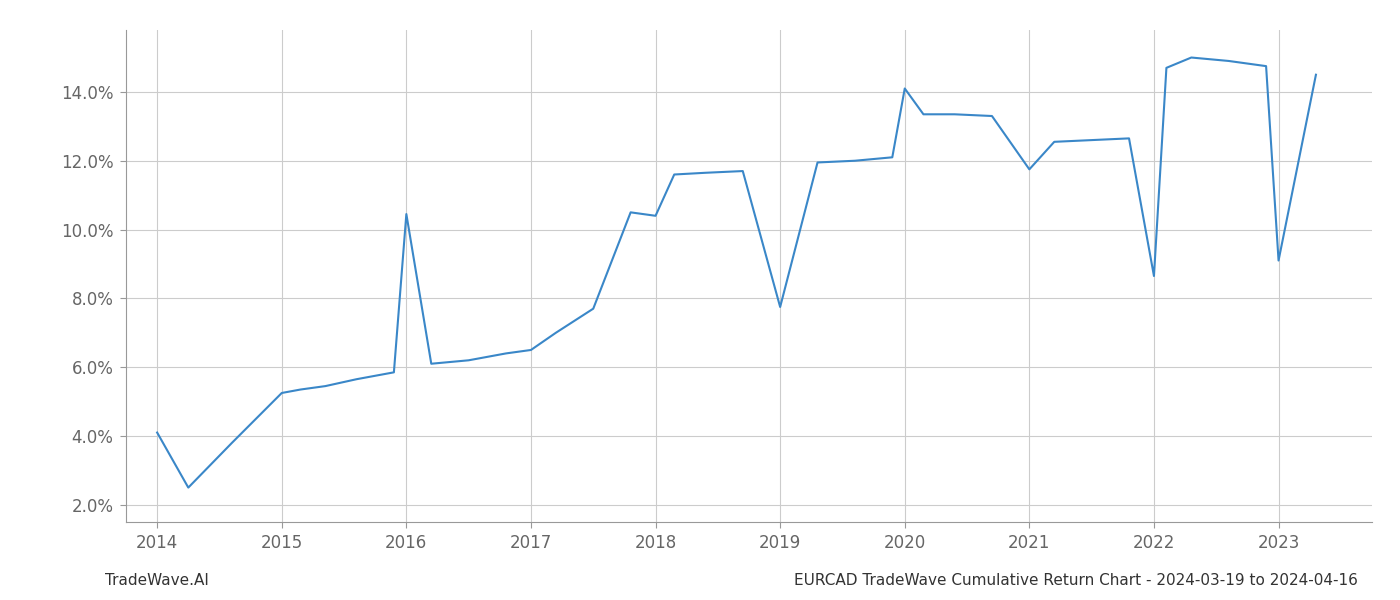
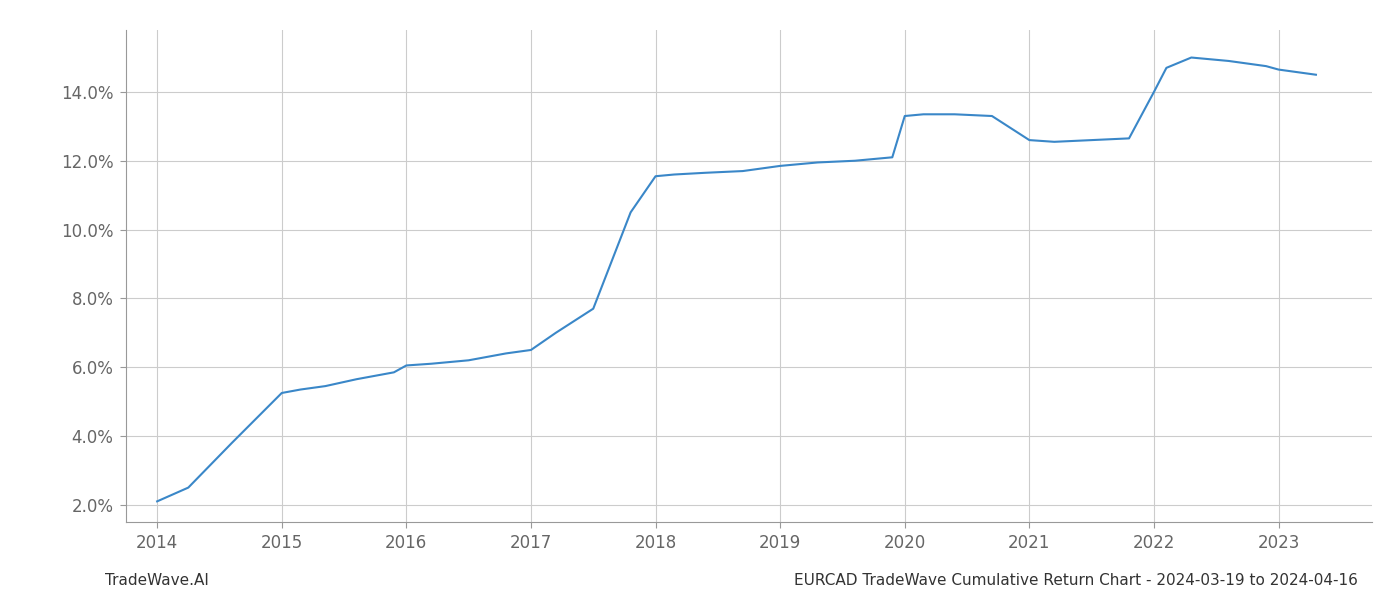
2014: 4.10% -> 2.10%
2016: 10.45% -> 6.05%
2018: 10.40% -> 11.55%
2019: 7.75% -> 11.85%
2020: 14.10% -> 13.30%
2021: 11.75% -> 12.60%
2022: 8.65% -> 14.00%
2023: 9.10% -> 14.65%
